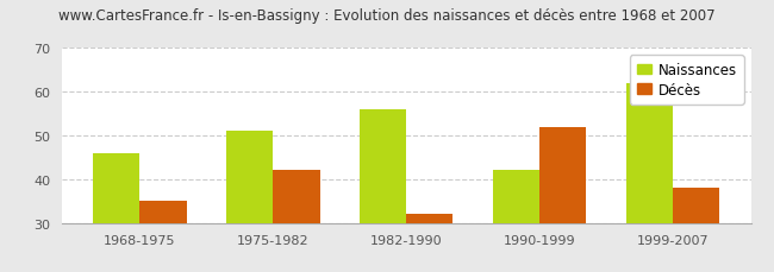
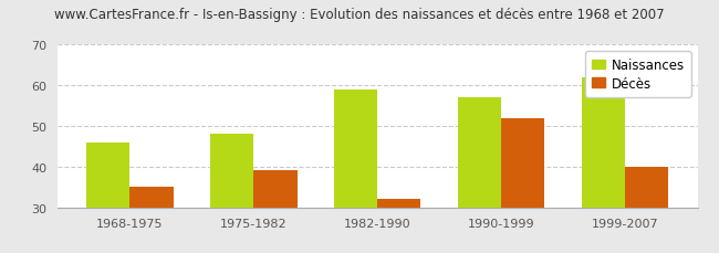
Naissances/1975-1982: 51 -> 48
Décès/1975-1982: 42 -> 39
Naissances/1982-1990: 56 -> 59
Naissances/1990-1999: 42 -> 57
Décès/1999-2007: 38 -> 40
